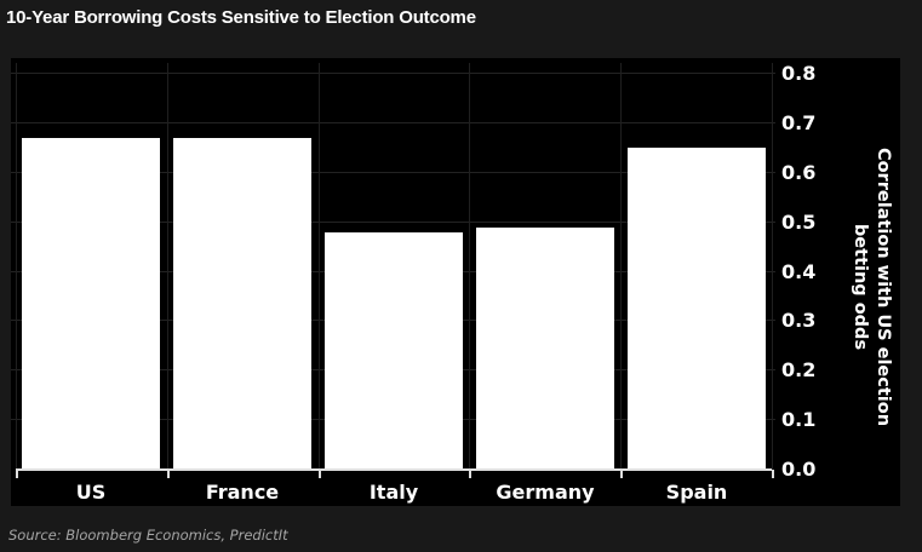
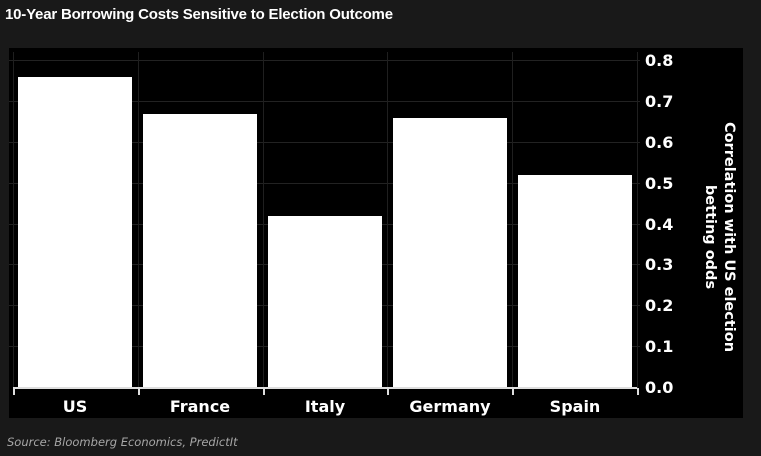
US: 0.67 -> 0.76
Italy: 0.48 -> 0.42
Germany: 0.49 -> 0.66
Spain: 0.65 -> 0.52
